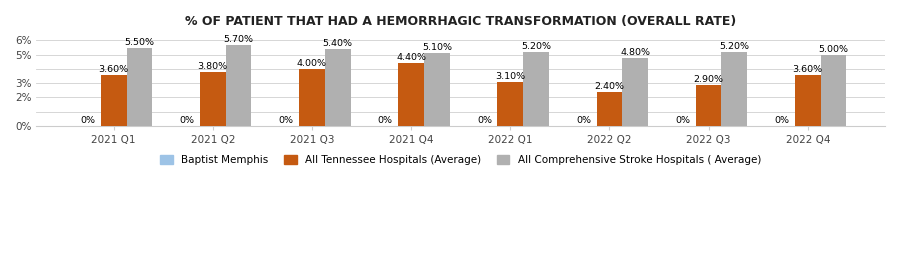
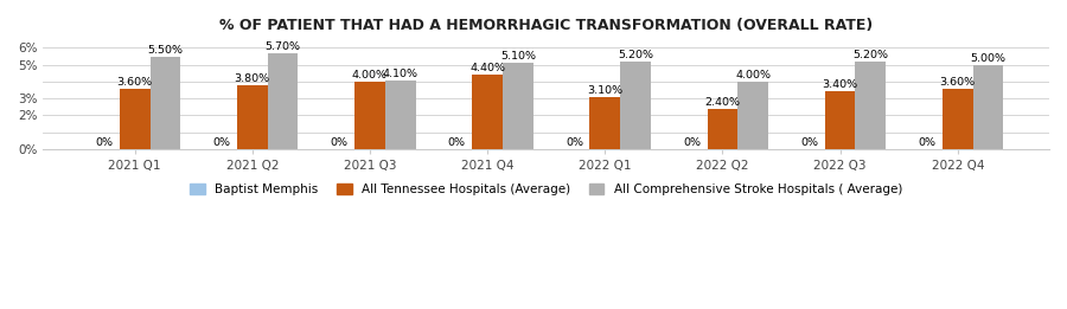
All Comprehensive Stroke Hospitals ( Average)/2021 Q3: 5.40% -> 4.10%
All Comprehensive Stroke Hospitals ( Average)/2022 Q2: 4.80% -> 4.00%
All Tennessee Hospitals (Average)/2022 Q3: 2.90% -> 3.40%
